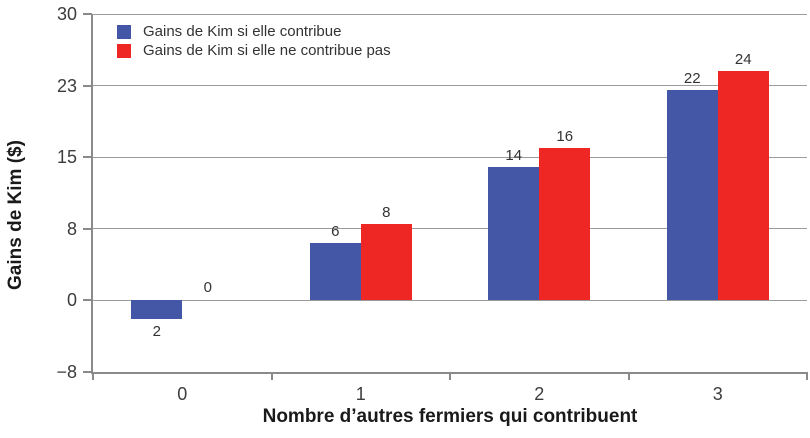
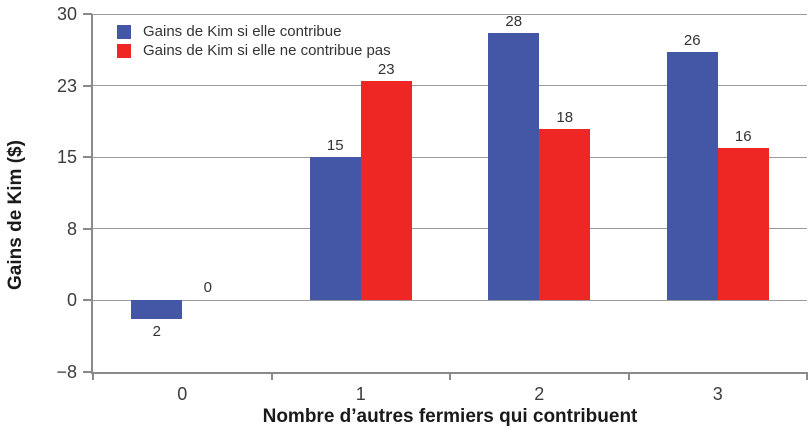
Gains de Kim si elle contribue/1: 6 -> 15
Gains de Kim si elle ne contribue pas/1: 8 -> 23
Gains de Kim si elle contribue/2: 14 -> 28
Gains de Kim si elle ne contribue pas/2: 16 -> 18
Gains de Kim si elle contribue/3: 22 -> 26
Gains de Kim si elle ne contribue pas/3: 24 -> 16
